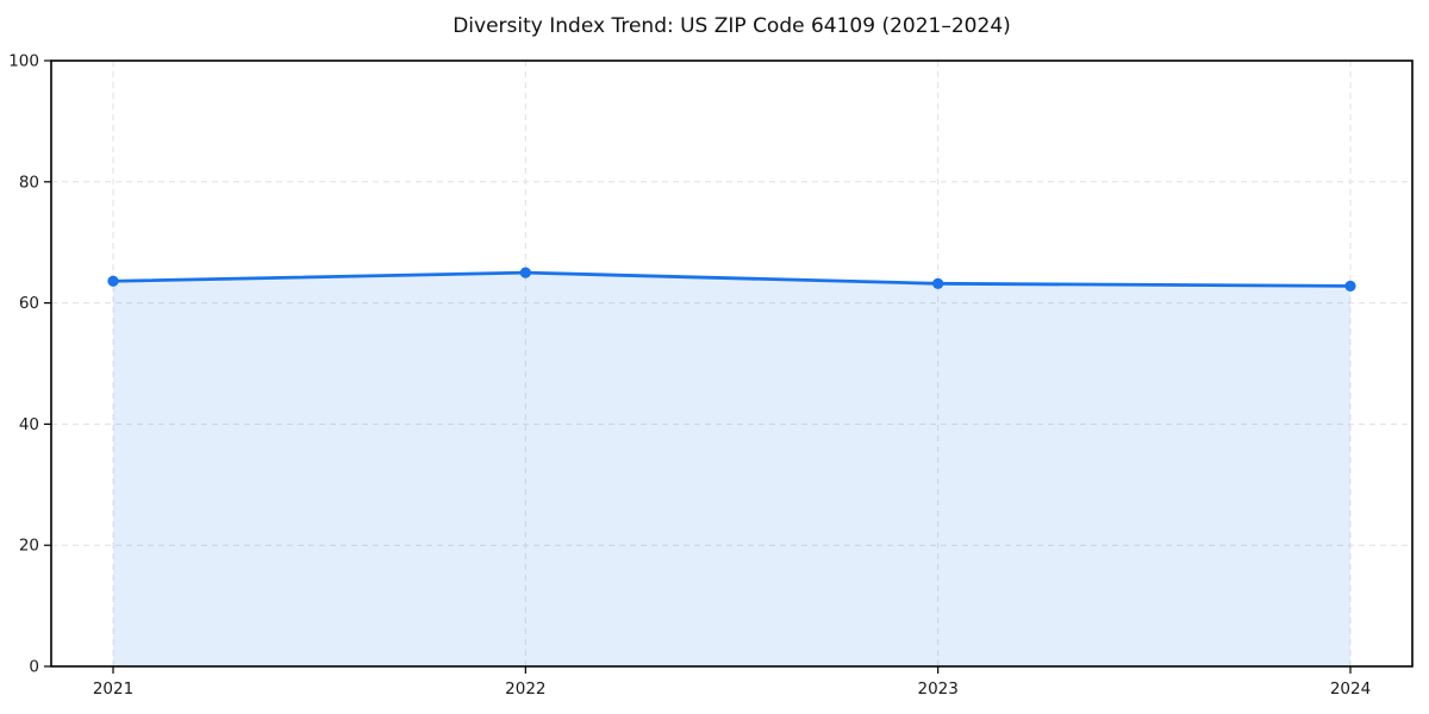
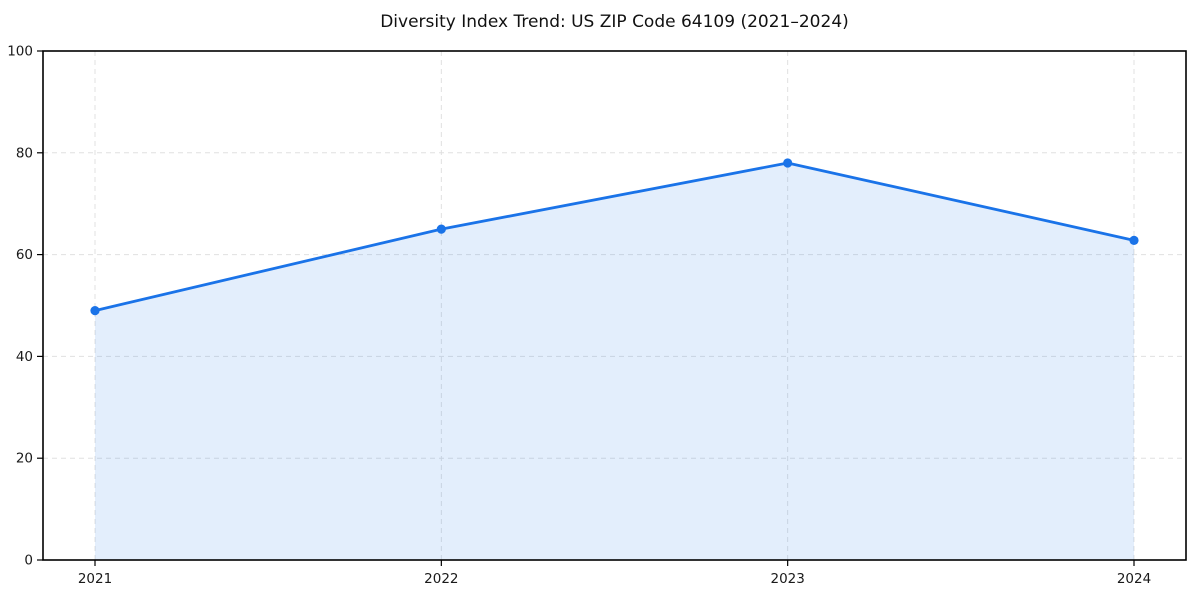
2021: 64 -> 49
2023: 63 -> 78
